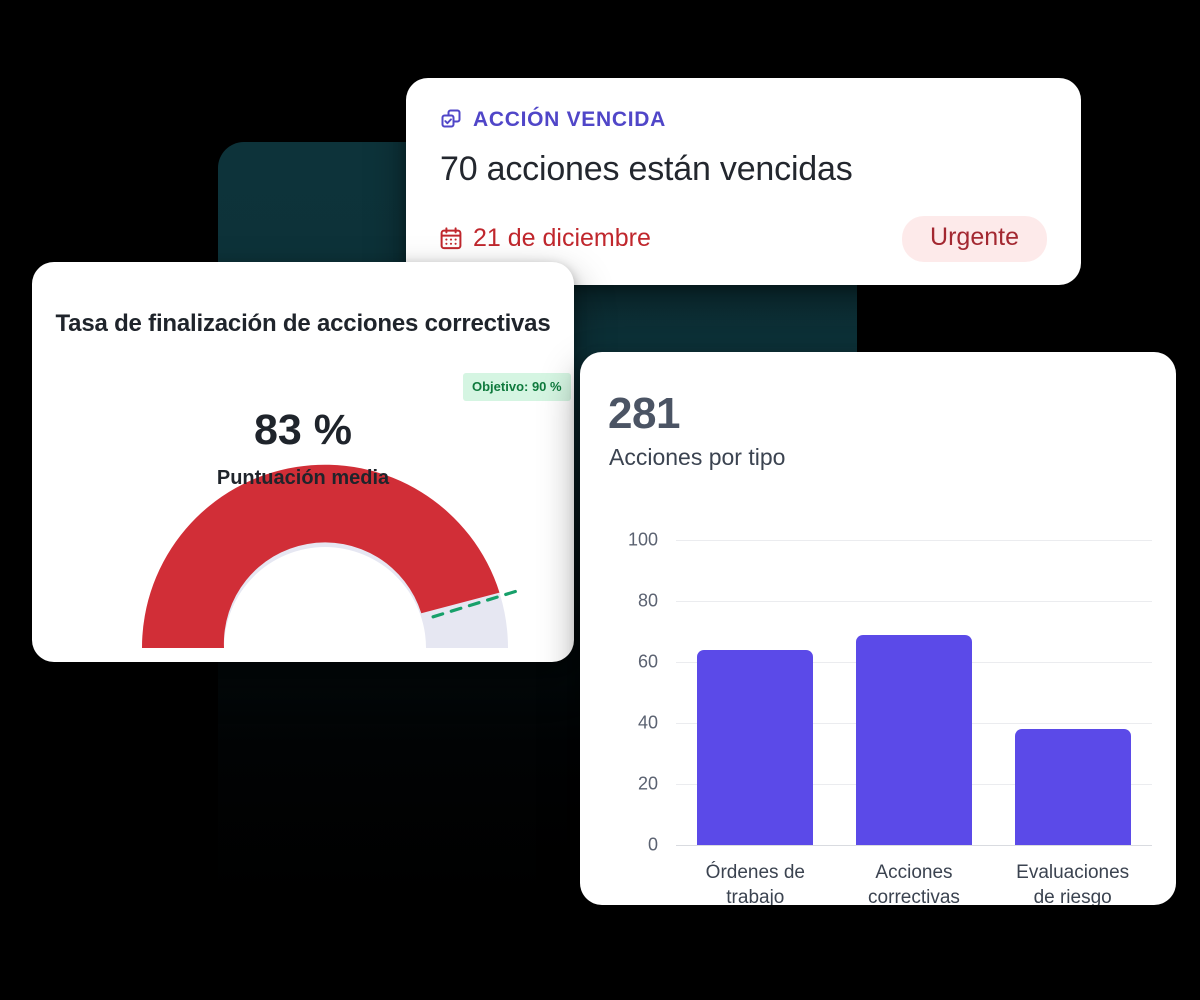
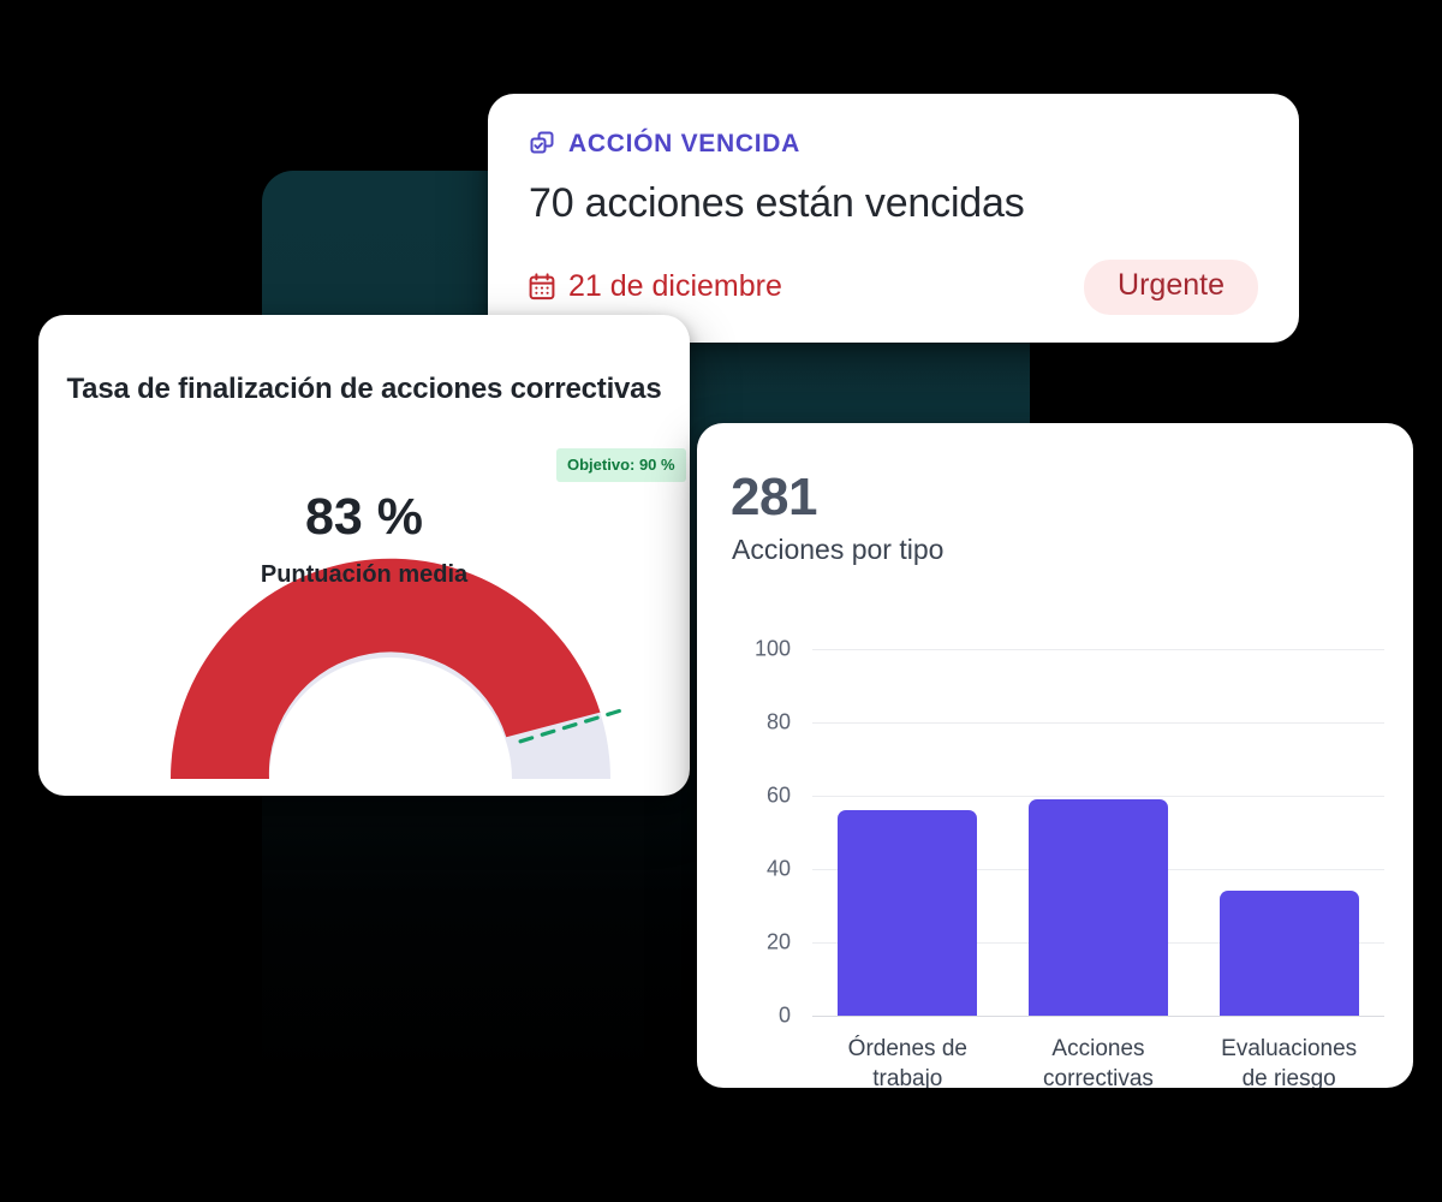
Órdenes de trabajo: 64 -> 56
Acciones correctivas: 69 -> 59
Evaluaciones de riesgo: 38 -> 34
